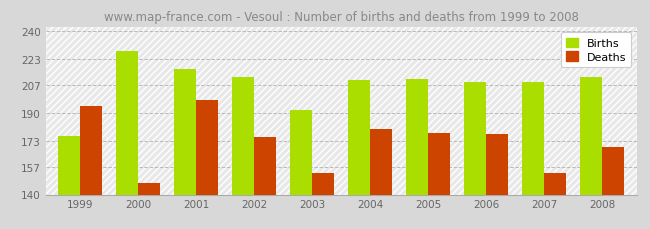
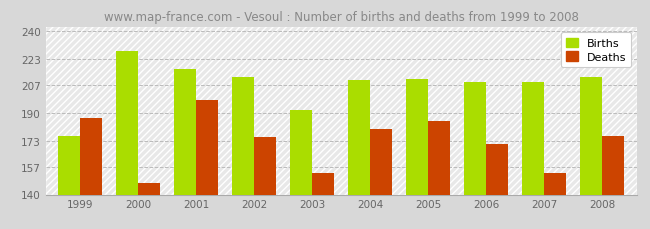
Deaths/1999: 194 -> 187
Deaths/2005: 178 -> 185
Deaths/2006: 177 -> 171
Deaths/2008: 169 -> 176
